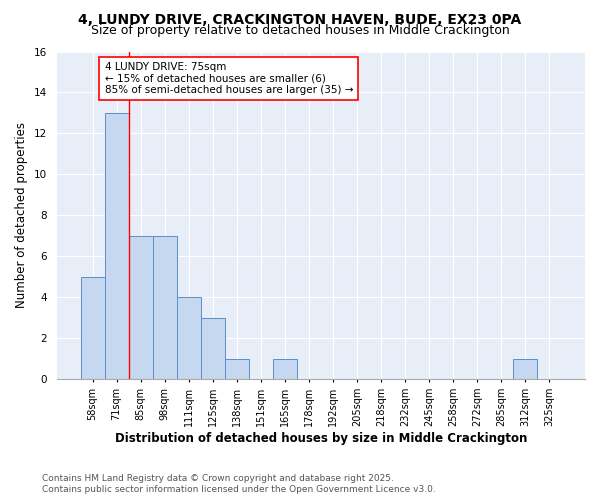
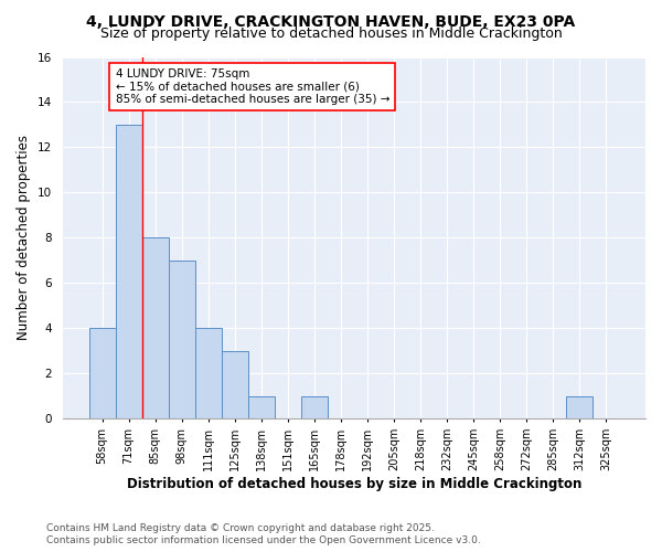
58sqm: 5 -> 4
85sqm: 7 -> 8
